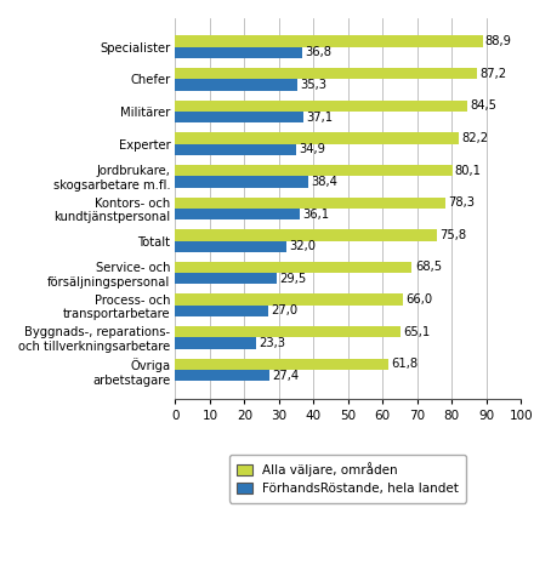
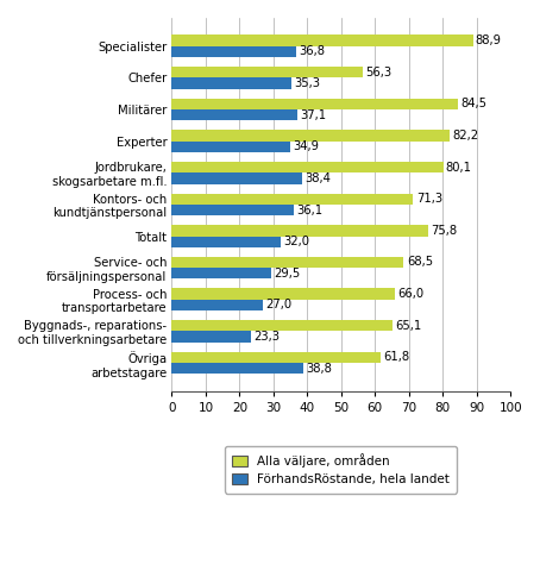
Alla väljare, områden/Chefer: 87,2 -> 56,3
Alla väljare, områden/Kontors- och kundtjänstpersonal: 78,3 -> 71,3
FörhandsRöstande, hela landet/Övriga arbetstagare: 27,4 -> 38,8
